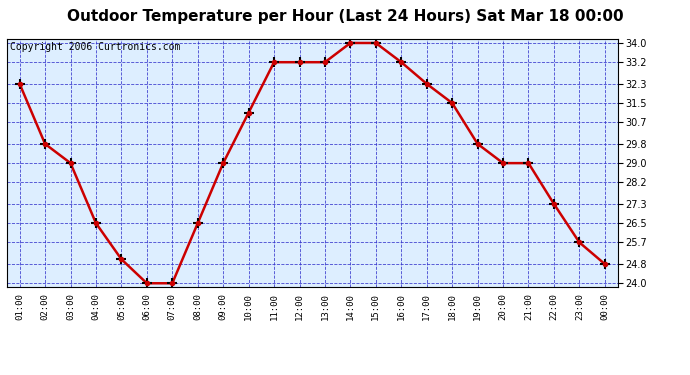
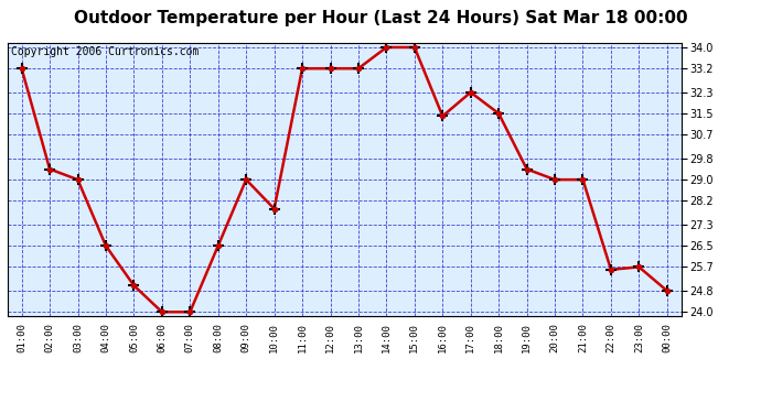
01:00: 32.3 -> 33.2
02:00: 29.8 -> 29.4
10:00: 31.1 -> 27.9
16:00: 33.2 -> 31.4
19:00: 29.8 -> 29.4
22:00: 27.3 -> 25.6
